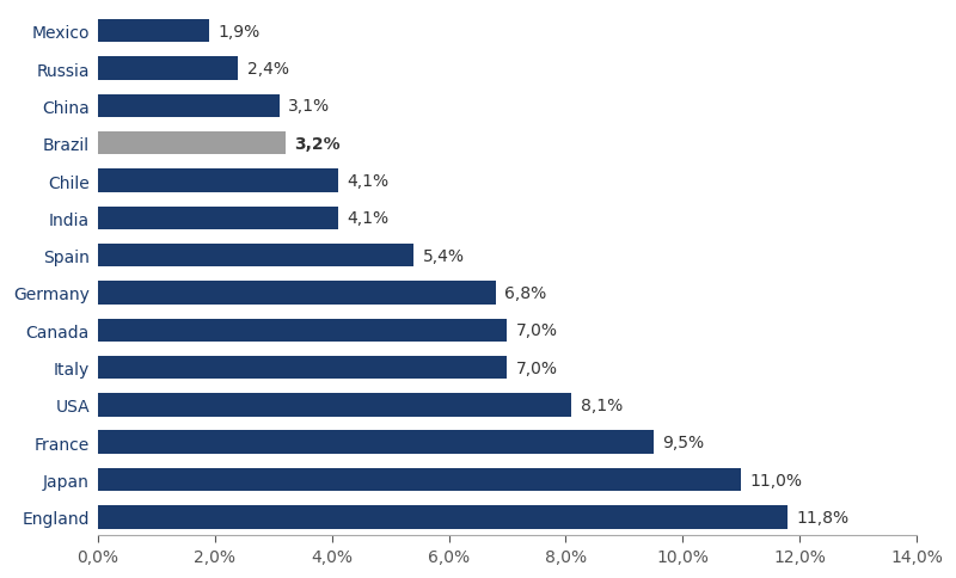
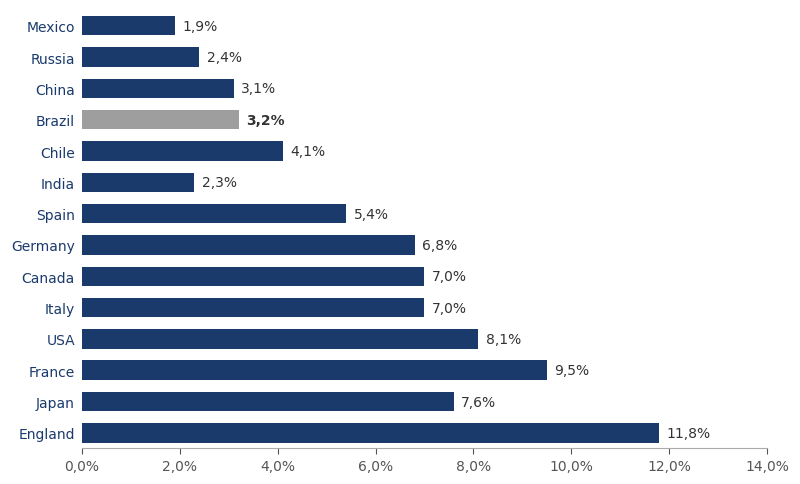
India: 4,1% -> 2,3%
Japan: 11,0% -> 7,6%
